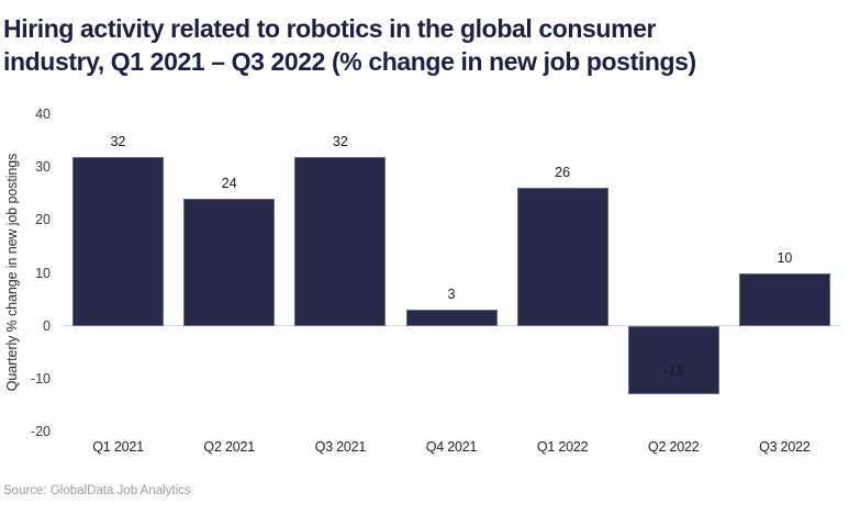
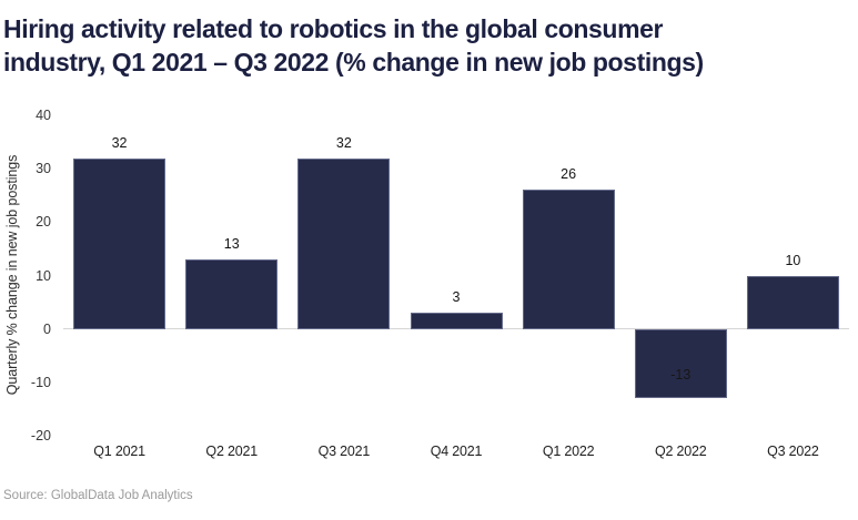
Q2 2021: 24 -> 13
